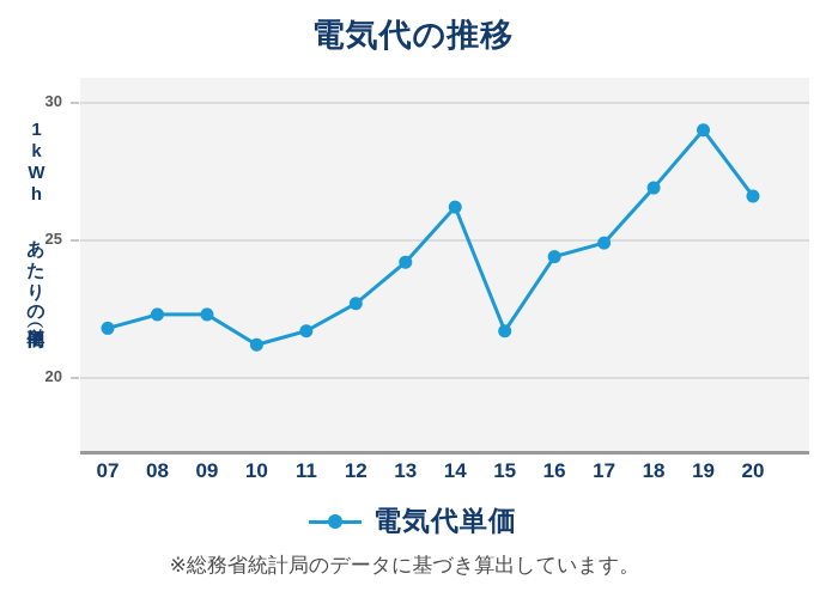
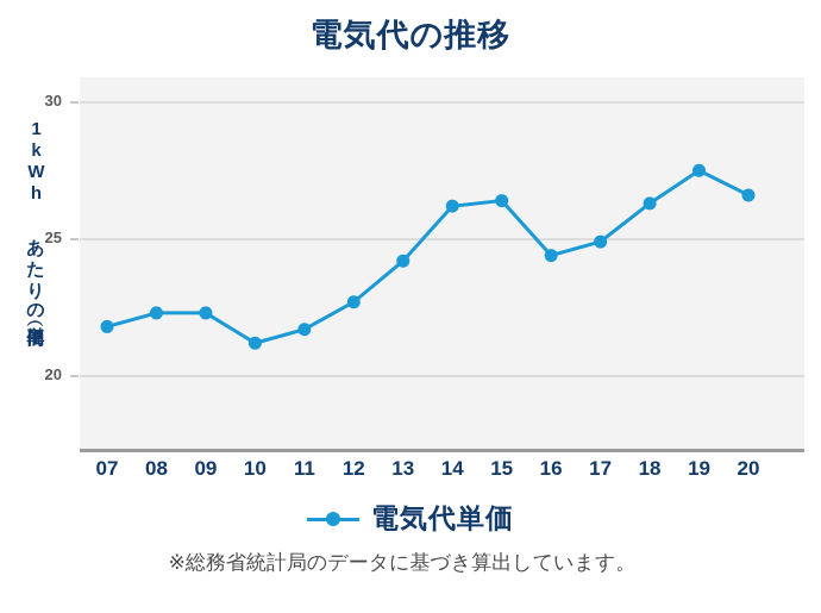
15: 21.7 -> 26.4
18: 26.9 -> 26.3
19: 29.0 -> 27.5
